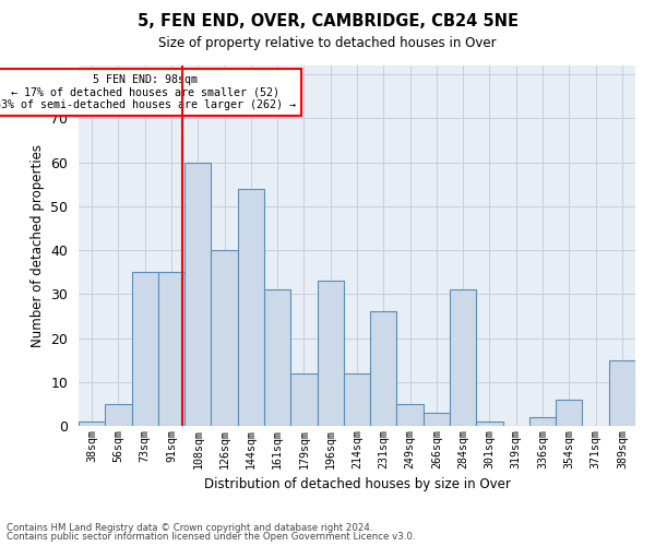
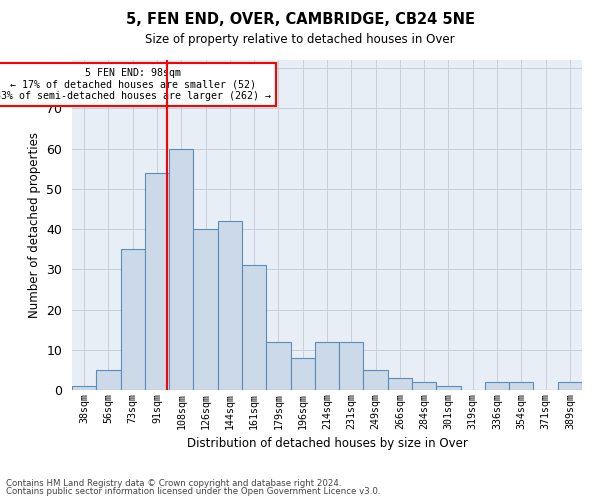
91sqm: 35 -> 54
144sqm: 54 -> 42
196sqm: 33 -> 8
231sqm: 26 -> 12
284sqm: 31 -> 2
354sqm: 6 -> 2
389sqm: 15 -> 2
